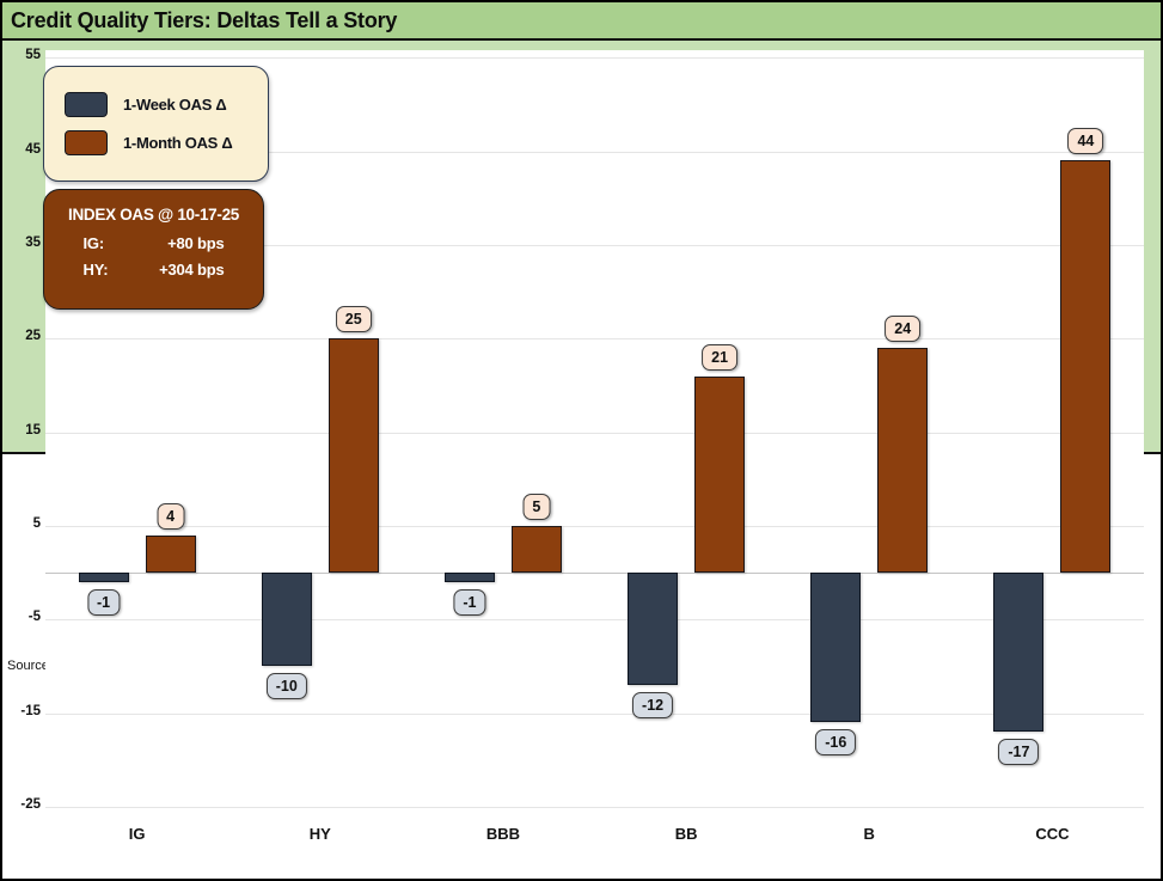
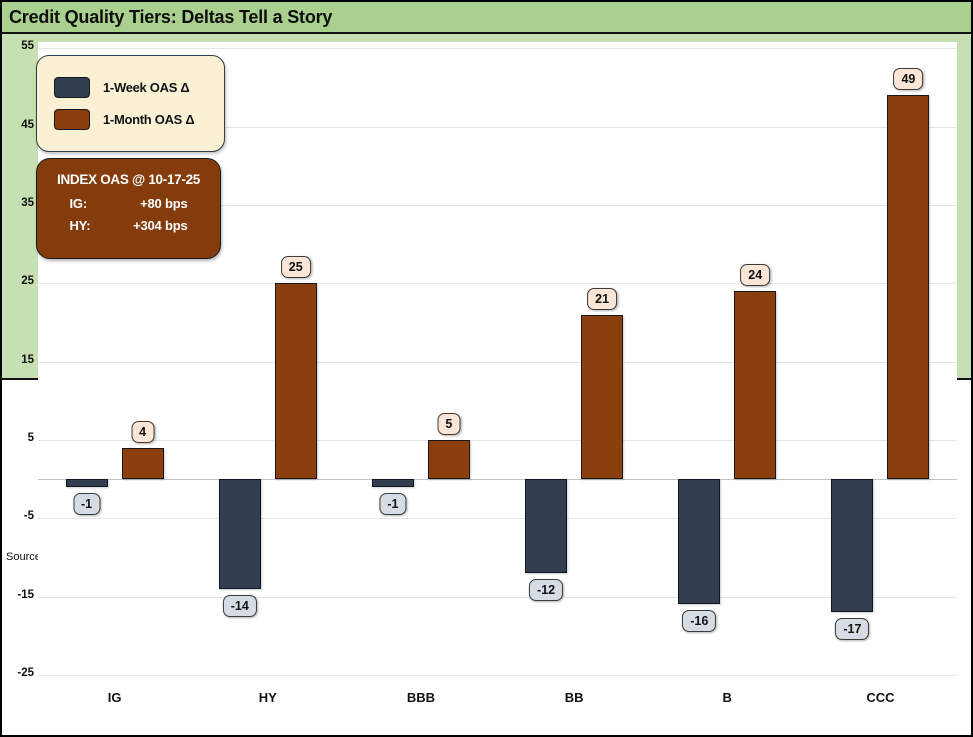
1-Week OAS Δ/HY: -10 -> -14
1-Month OAS Δ/CCC: 44 -> 49
